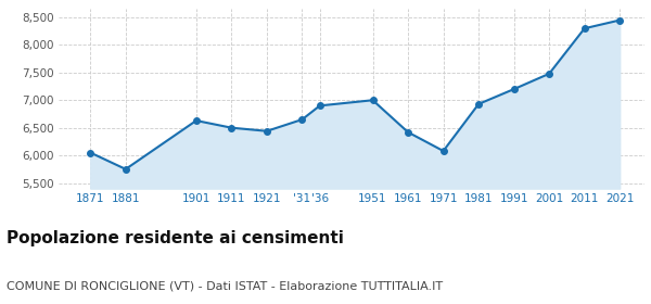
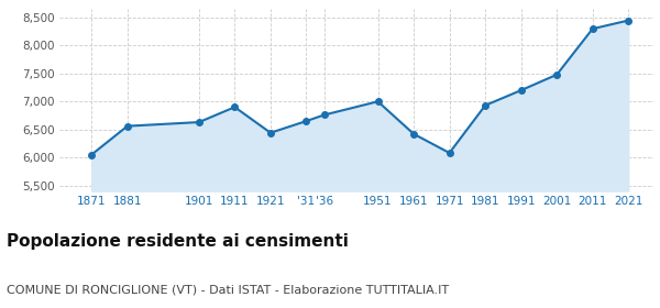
1881: 5,750 -> 6,560
1911: 6,500 -> 6,900
'36: 6,900 -> 6,760
